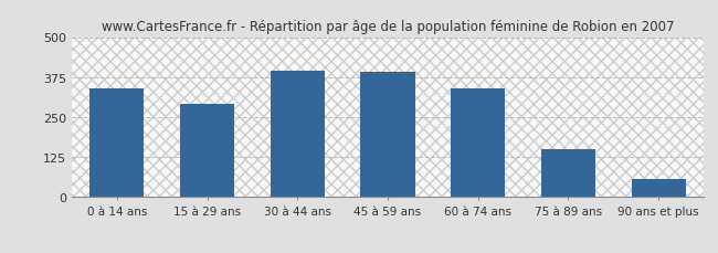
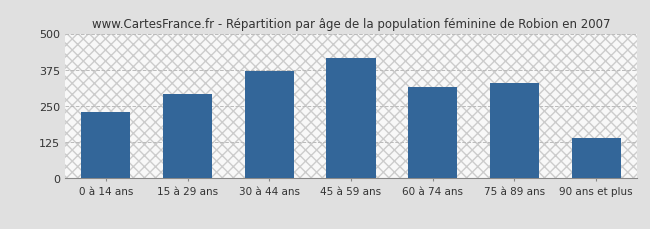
0 à 14 ans: 340 -> 230
30 à 44 ans: 395 -> 370
45 à 59 ans: 390 -> 415
60 à 74 ans: 340 -> 315
75 à 89 ans: 150 -> 330
90 ans et plus: 55 -> 140
